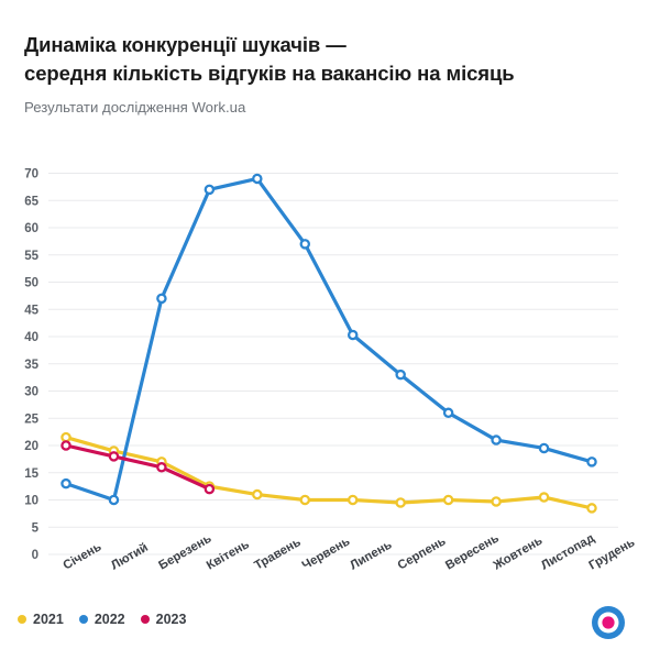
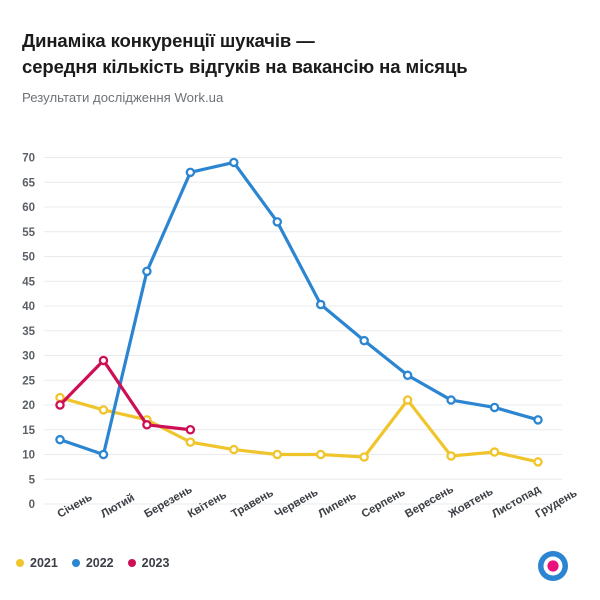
2023/Лютий: 18 -> 29
2023/Квітень: 12 -> 15
2021/Вересень: 10 -> 21
